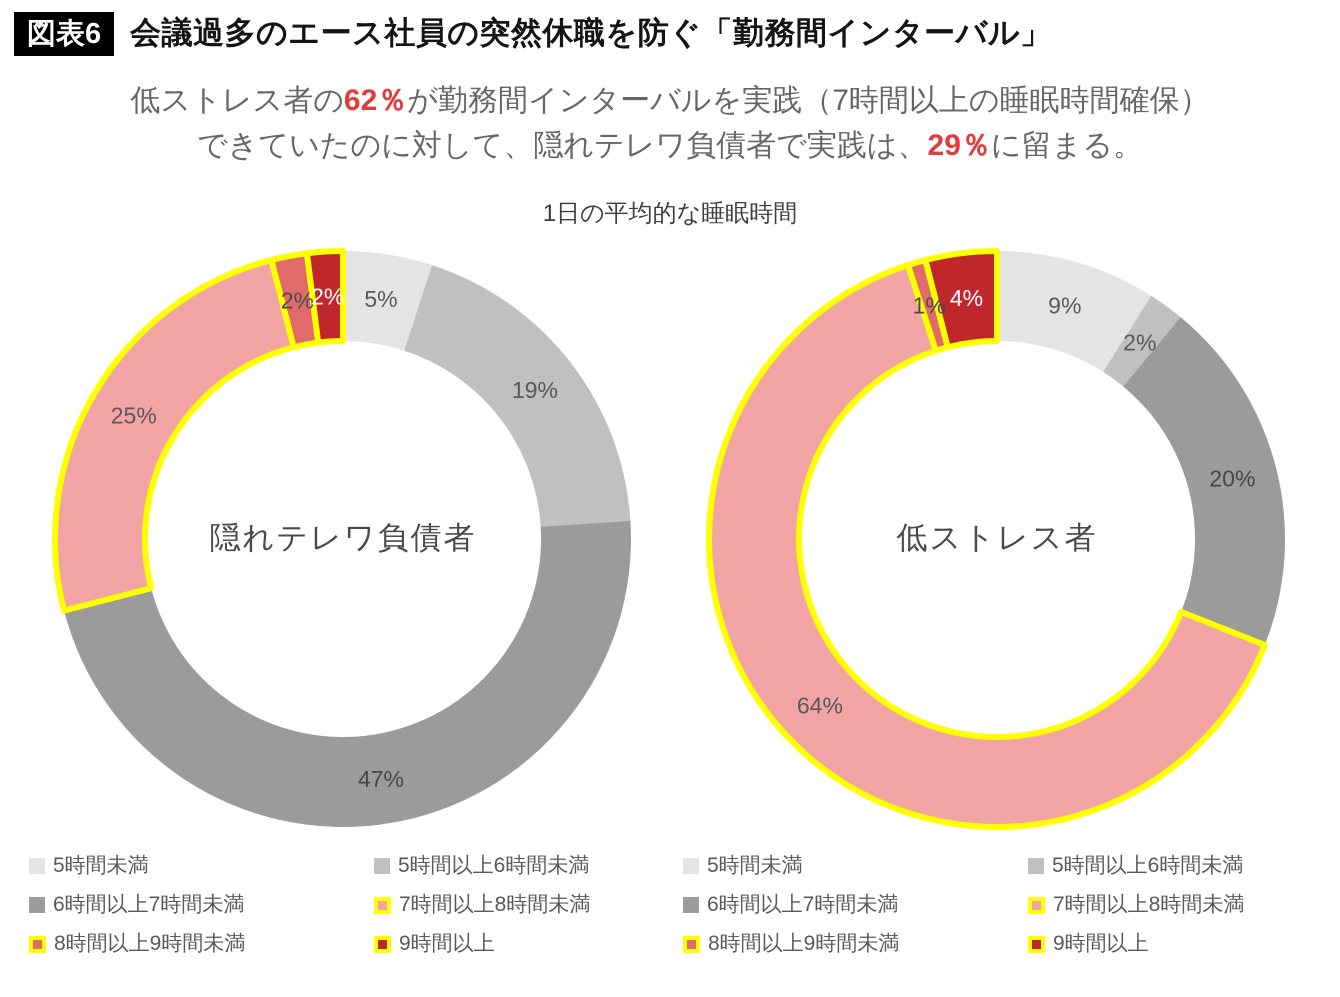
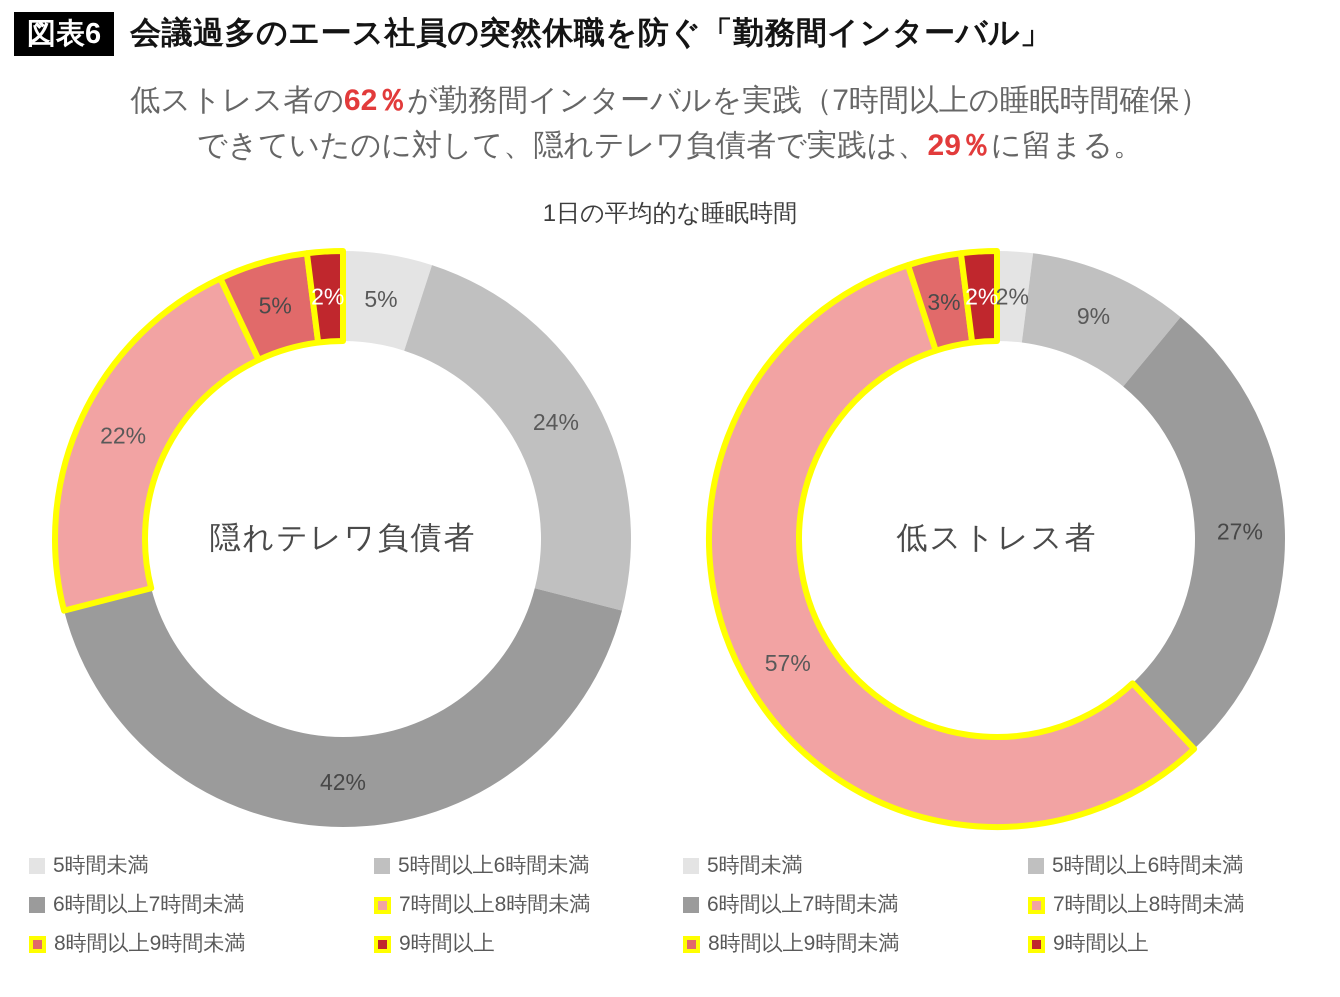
低ストレス者/5時間未満: 9% -> 2%
隠れテレワ負債者/5時間以上6時間未満: 19% -> 24%
低ストレス者/5時間以上6時間未満: 2% -> 9%
隠れテレワ負債者/6時間以上7時間未満: 47% -> 42%
低ストレス者/6時間以上7時間未満: 20% -> 27%
隠れテレワ負債者/7時間以上8時間未満: 25% -> 22%
低ストレス者/7時間以上8時間未満: 64% -> 57%
隠れテレワ負債者/8時間以上9時間未満: 2% -> 5%
低ストレス者/8時間以上9時間未満: 1% -> 3%
低ストレス者/9時間以上: 4% -> 2%
